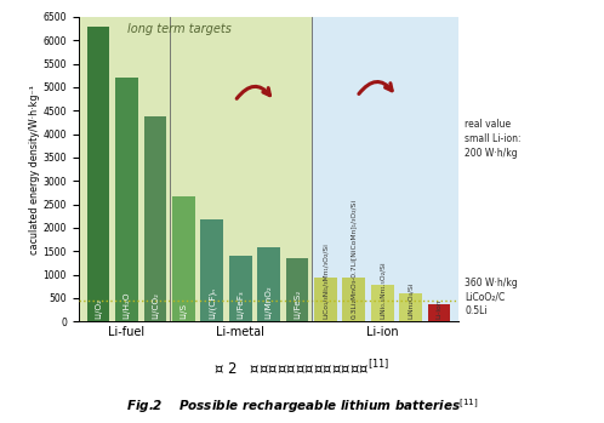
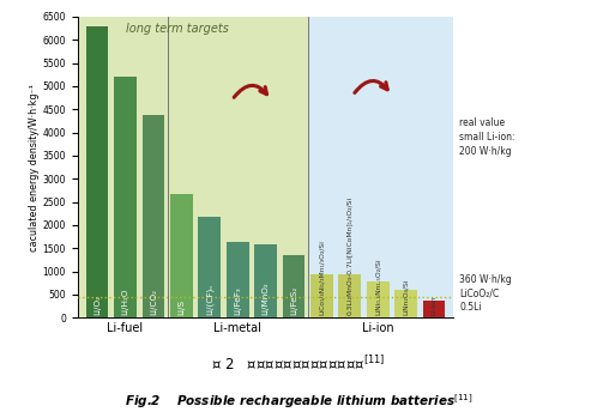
Li-metal: 1400 -> 1640
